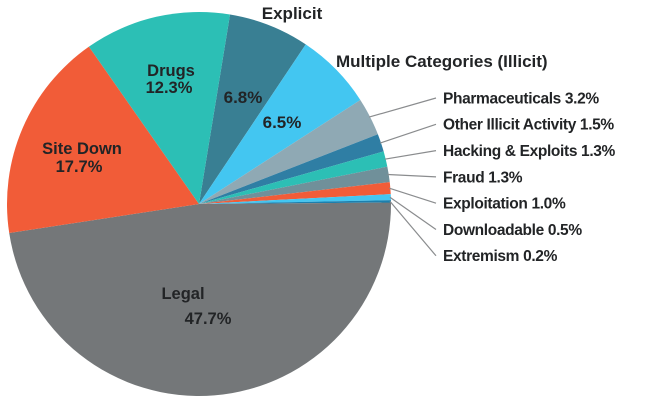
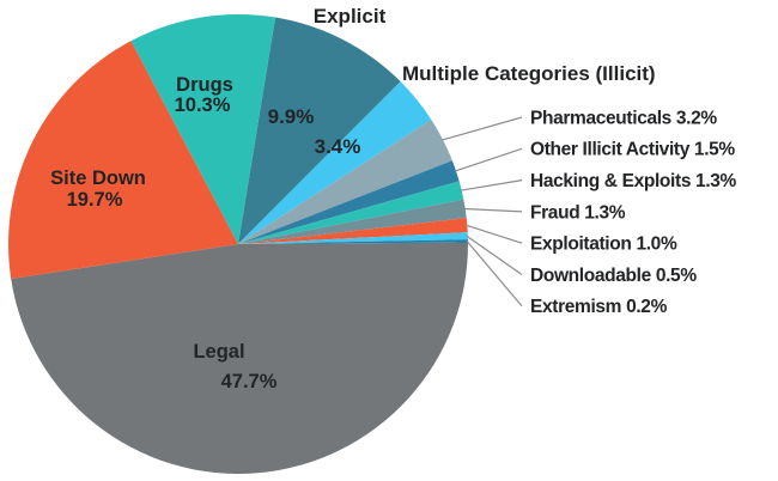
Explicit: 6.8% -> 9.9%
Multiple Categories (Illicit): 6.5% -> 3.4%
Site Down: 17.7% -> 19.7%
Drugs: 12.3% -> 10.3%
